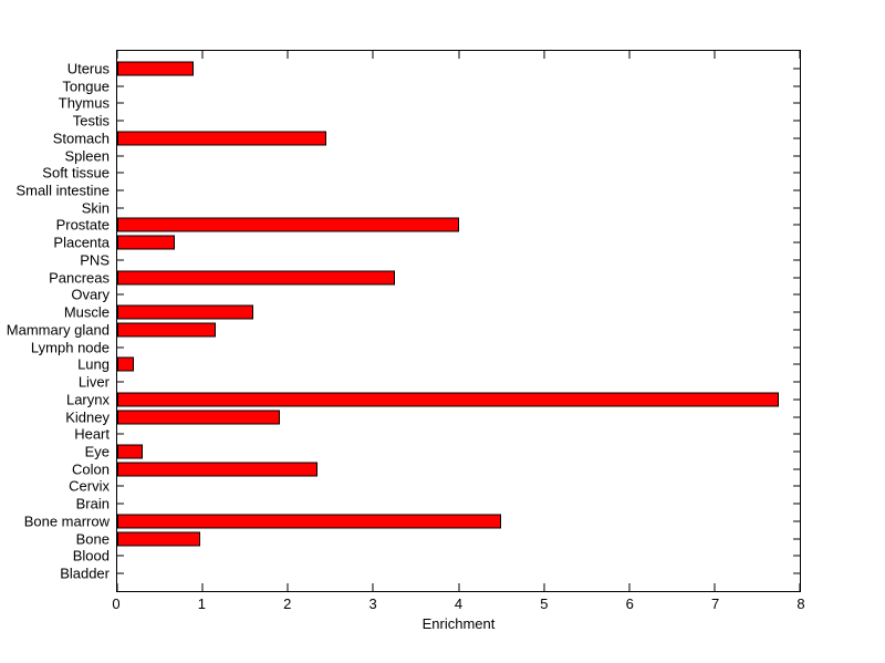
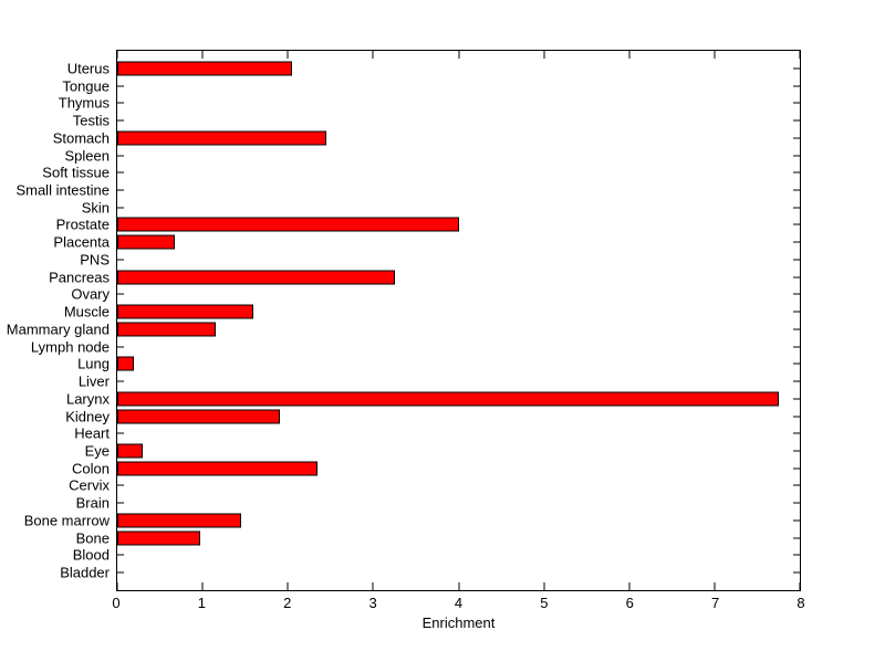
Uterus: 0.9 -> 2.0
Bone marrow: 4.5 -> 1.4
